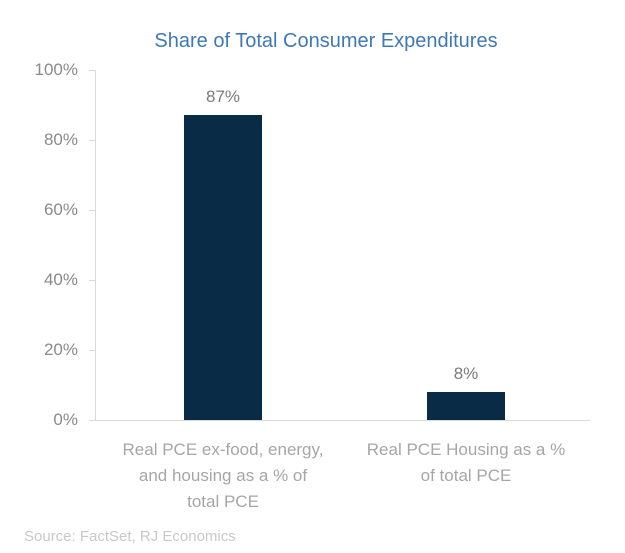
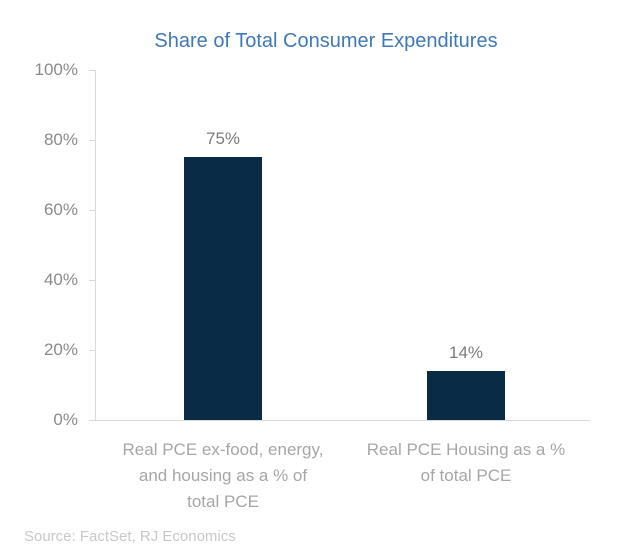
Real PCE ex-food, energy, and housing as a % of total PCE: 87% -> 75%
Real PCE Housing as a % of total PCE: 8% -> 14%
